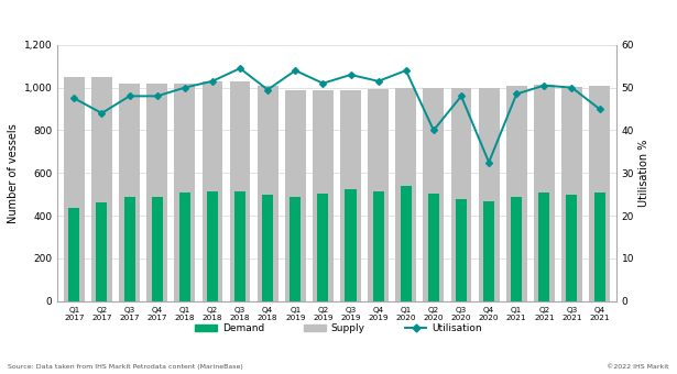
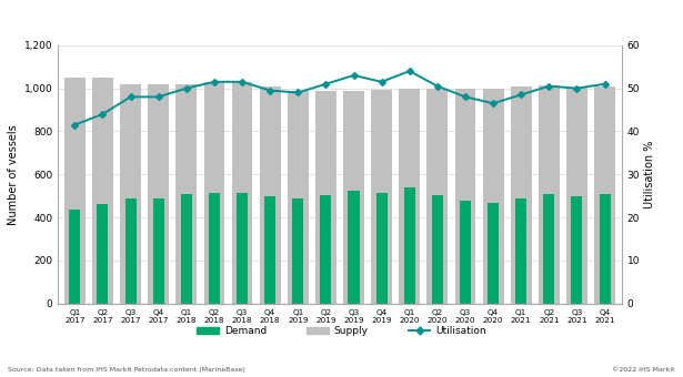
Utilisation/Q1 2017: 47.5 -> 41.5
Utilisation/Q3 2018: 54.5 -> 51.5
Utilisation/Q1 2019: 54.0 -> 49.0
Utilisation/Q2 2020: 40.0 -> 50.5
Utilisation/Q4 2020: 32.5 -> 46.5
Utilisation/Q4 2021: 45.0 -> 51.0
